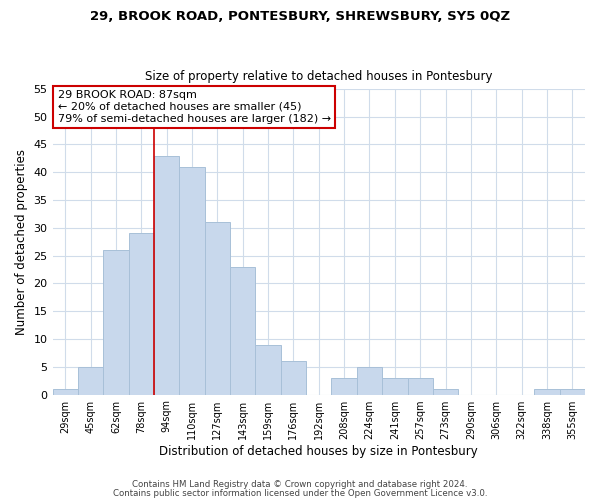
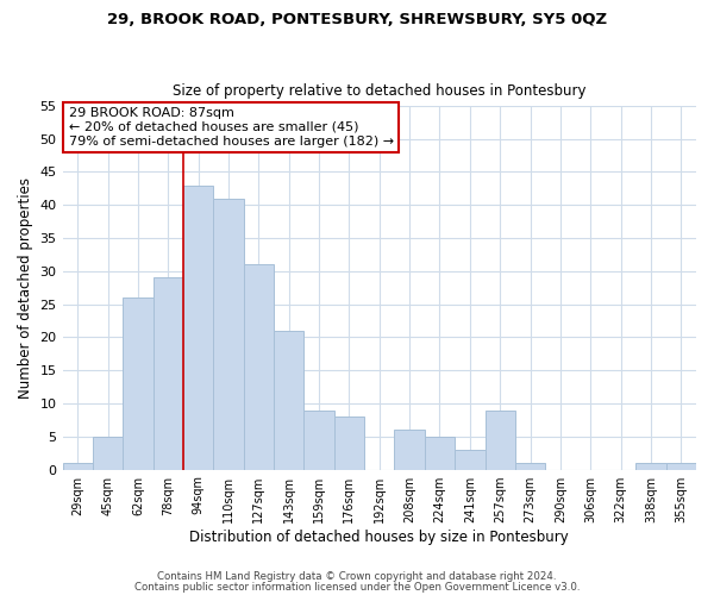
143sqm: 23 -> 21
176sqm: 6 -> 8
208sqm: 3 -> 6
257sqm: 3 -> 9
